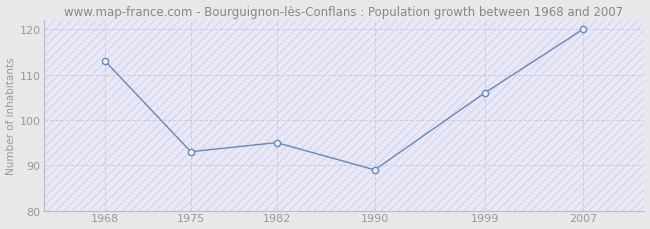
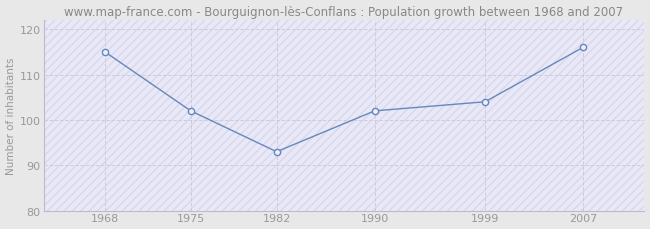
1968: 113 -> 115
1975: 93 -> 102
1982: 95 -> 93
1990: 89 -> 102
1999: 106 -> 104
2007: 120 -> 116
